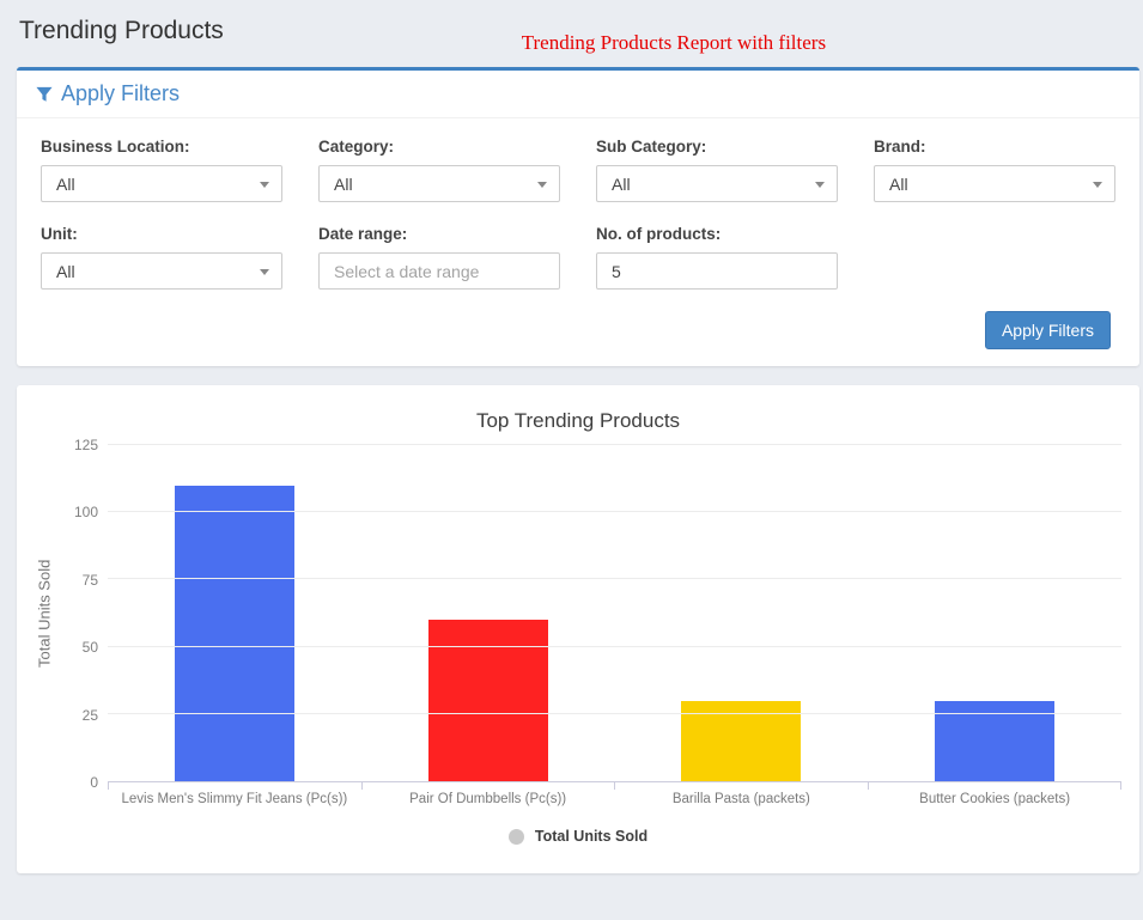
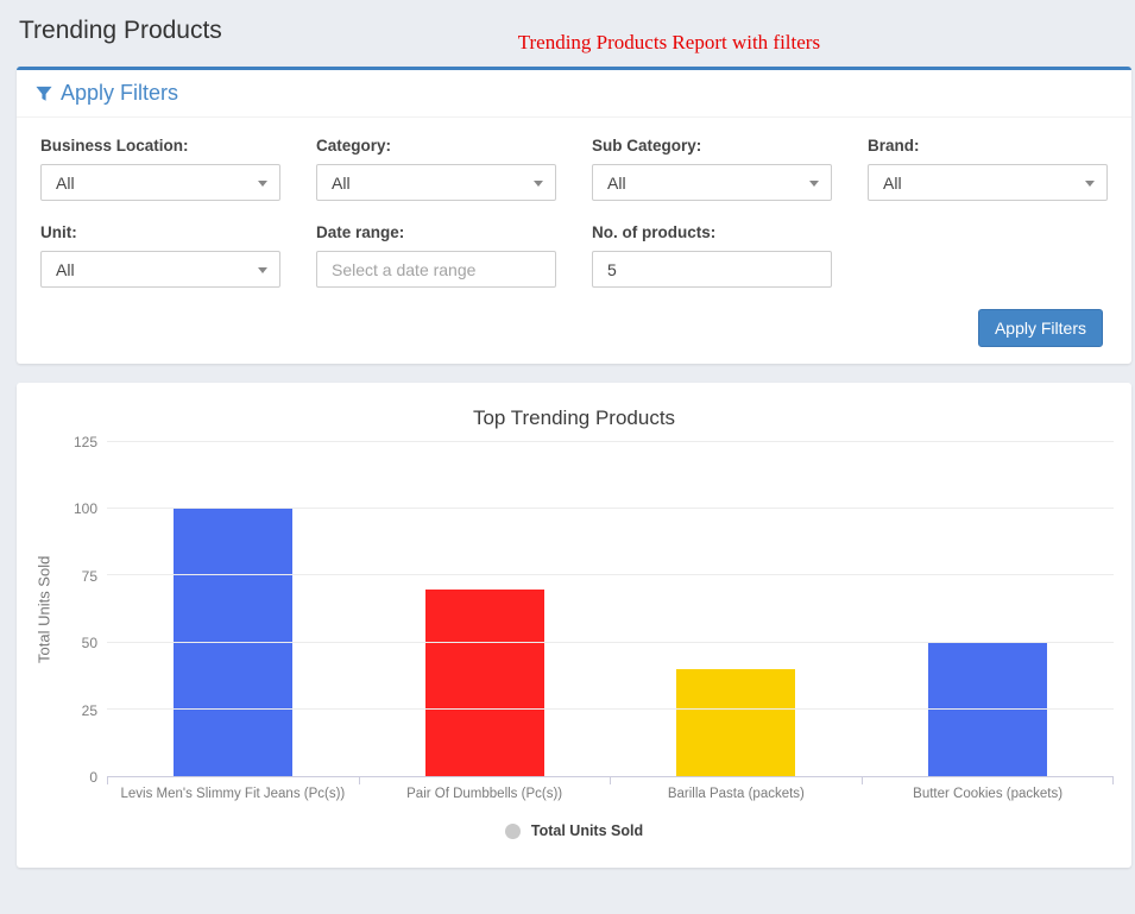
Levis Men's Slimmy Fit Jeans (Pc(s)): 110 -> 100
Pair Of Dumbbells (Pc(s)): 60 -> 70
Barilla Pasta (packets): 30 -> 40
Butter Cookies (packets): 30 -> 50
